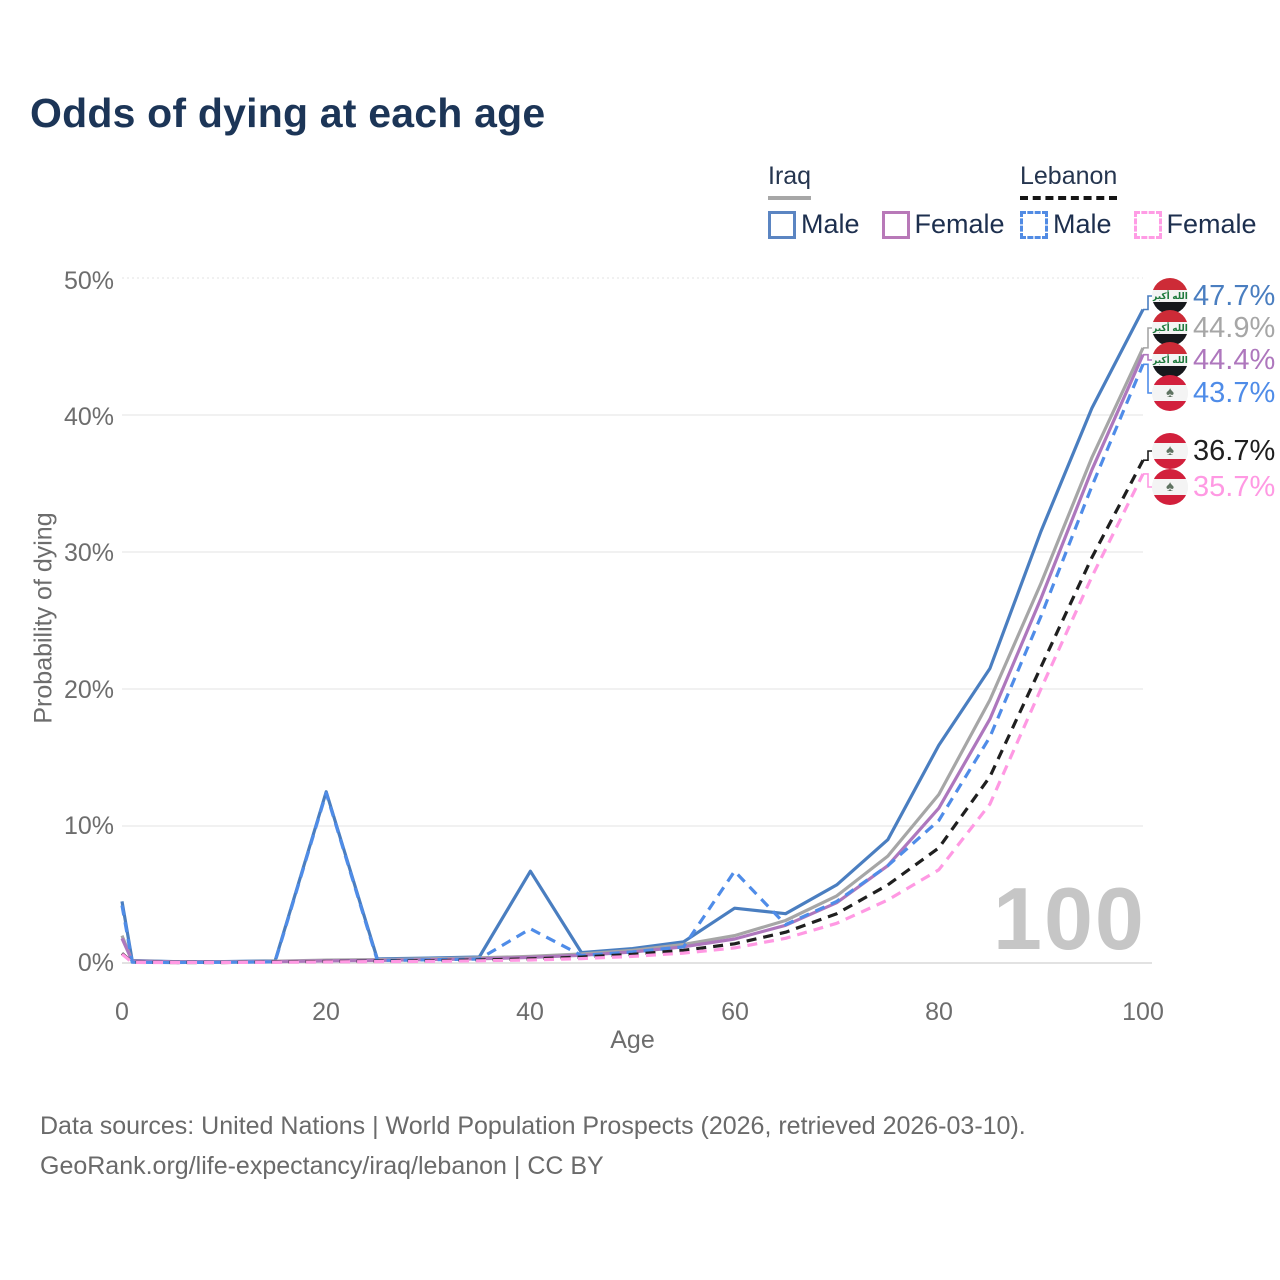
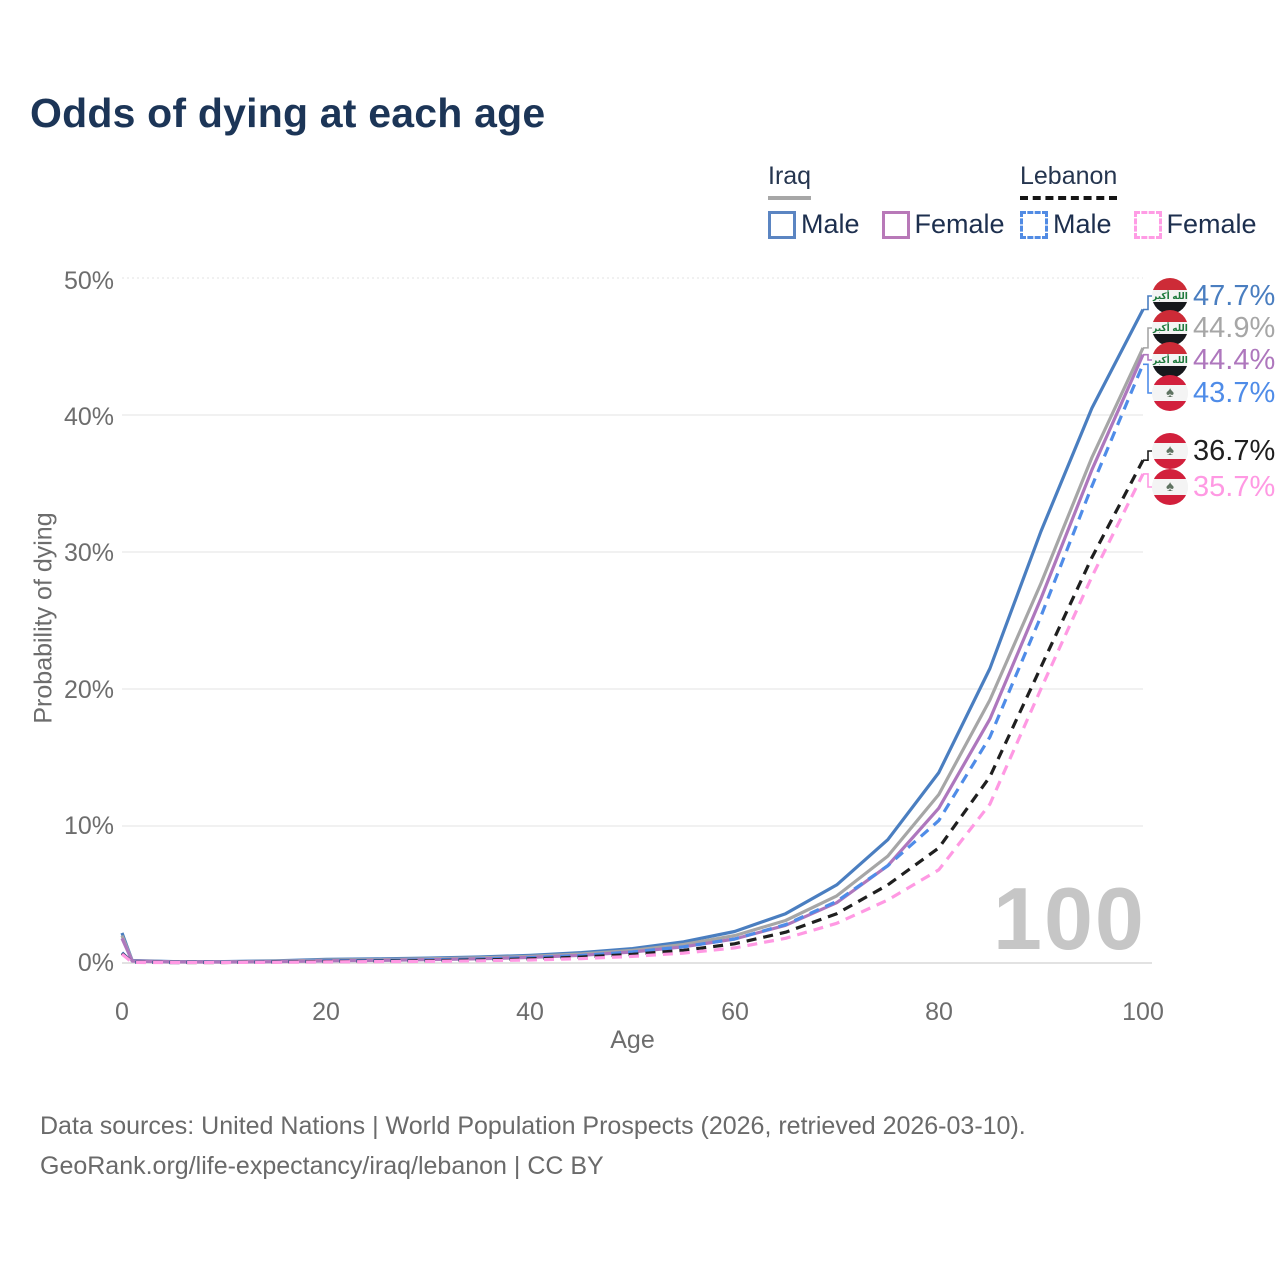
Iraq Male/0: 4.5% -> 2.2%
Lebanon Male/0: 4.2% -> 0.8%
Iraq Male/20: 12.5% -> 0.3%
Lebanon Male/20: 12.4% -> 0.1%
Iraq Male/40: 6.7% -> 0.6%
Lebanon Male/40: 2.5% -> 0.4%
Iraq Male/60: 4.0% -> 2.3%
Lebanon Male/60: 6.7% -> 1.8%
Iraq Male/80: 15.9% -> 13.9%
